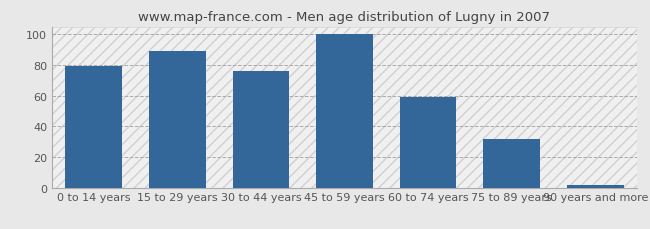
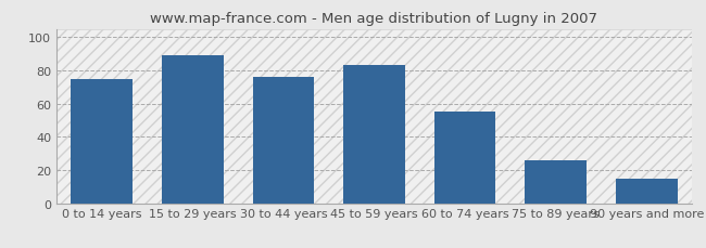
0 to 14 years: 79 -> 75
45 to 59 years: 100 -> 83
60 to 74 years: 59 -> 55
75 to 89 years: 32 -> 26
90 years and more: 2 -> 15
